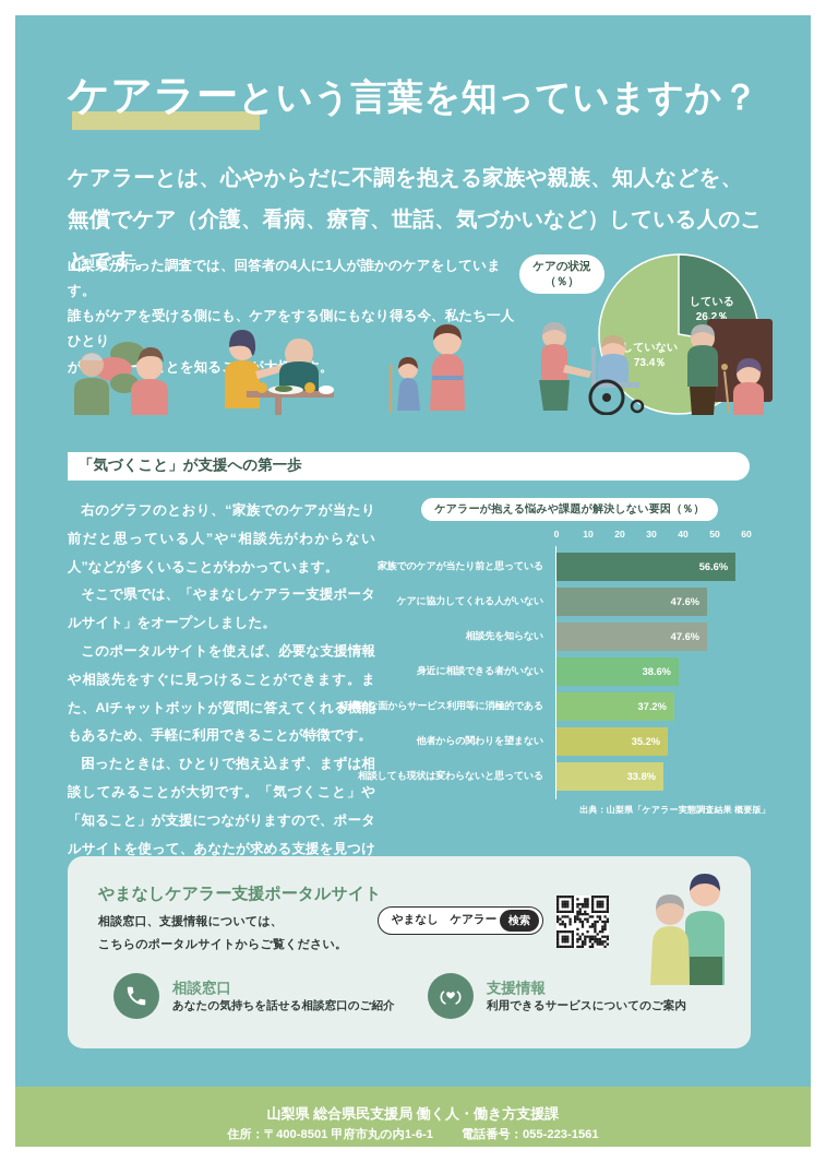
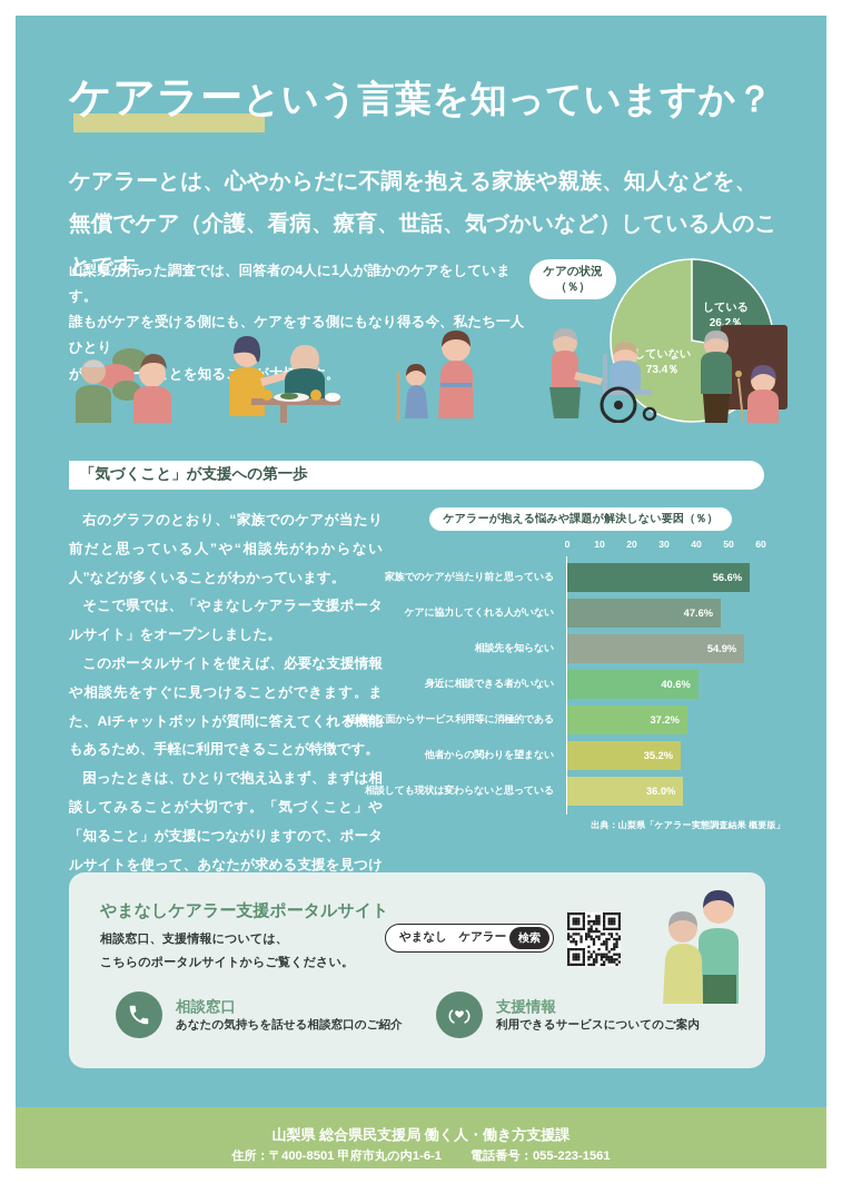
ケアラーが抱える悩みや課題が解決しない要因（％）/相談先を知らない: 47.6% -> 54.9%
ケアラーが抱える悩みや課題が解決しない要因（％）/身近に相談できる者がいない: 38.6% -> 40.6%
ケアラーが抱える悩みや課題が解決しない要因（％）/相談しても現状は変わらないと思っている: 33.8% -> 36.0%
